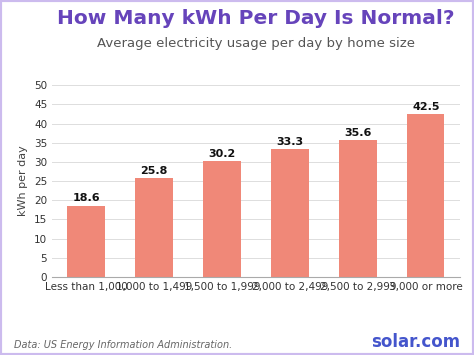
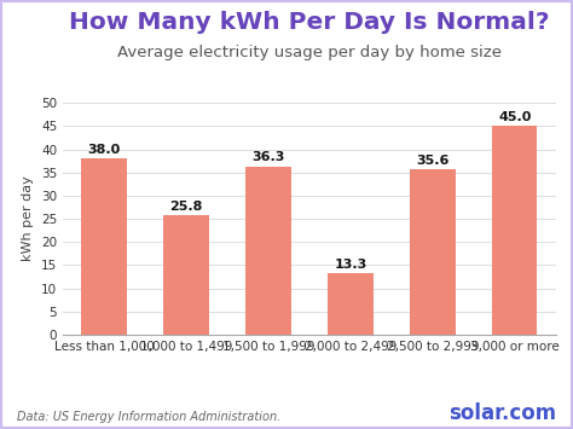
Less than 1,000: 18.6 -> 38.0
1,500 to 1,999: 30.2 -> 36.3
2,000 to 2,499: 33.3 -> 13.3
3,000 or more: 42.5 -> 45.0
